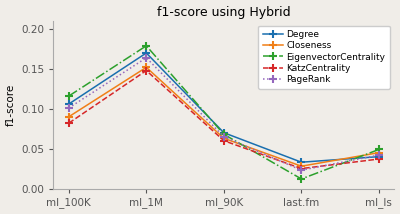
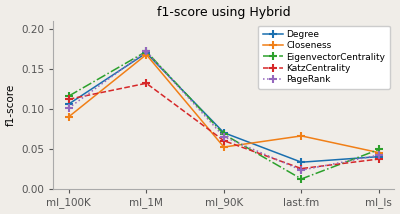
KatzCentrality/ml_100K: 0.082 -> 0.112
Closeness/ml_1M: 0.152 -> 0.168
EigenvectorCentrality/ml_1M: 0.179 -> 0.172
KatzCentrality/ml_1M: 0.148 -> 0.132
PageRank/ml_1M: 0.164 -> 0.172
Closeness/ml_90K: 0.063 -> 0.052
Closeness/last.fm: 0.028 -> 0.066
